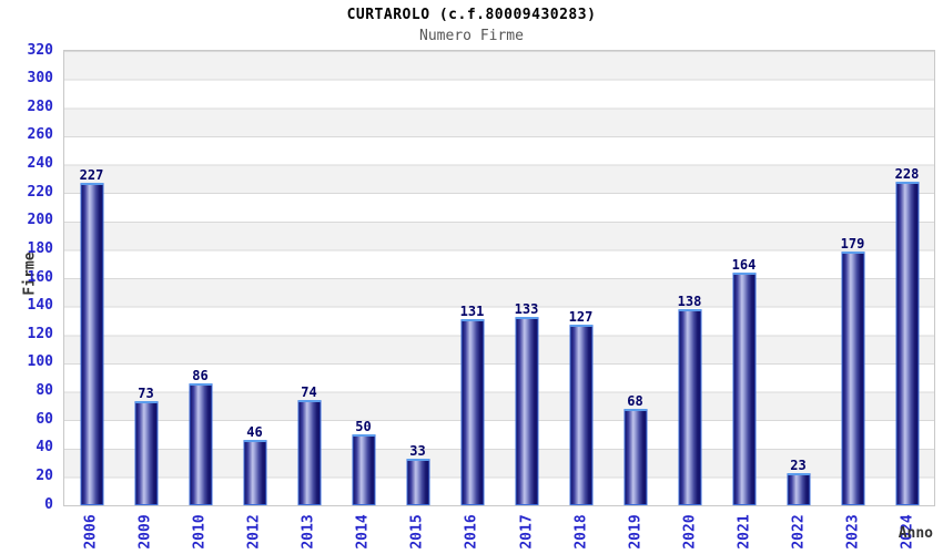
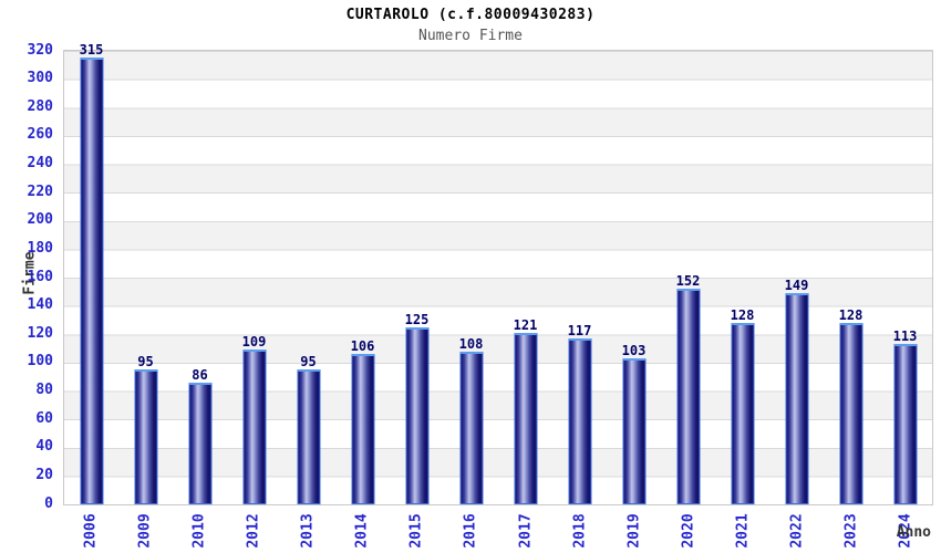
2006: 227 -> 315
2009: 73 -> 95
2012: 46 -> 109
2013: 74 -> 95
2014: 50 -> 106
2015: 33 -> 125
2016: 131 -> 108
2017: 133 -> 121
2018: 127 -> 117
2019: 68 -> 103
2020: 138 -> 152
2021: 164 -> 128
2022: 23 -> 149
2023: 179 -> 128
2024: 228 -> 113
